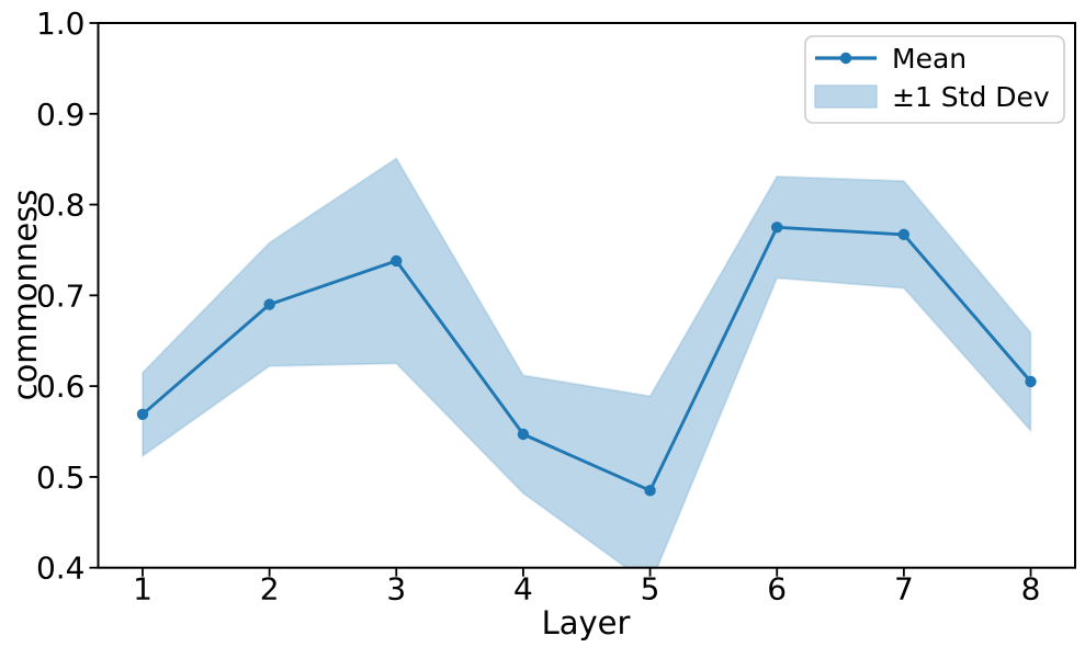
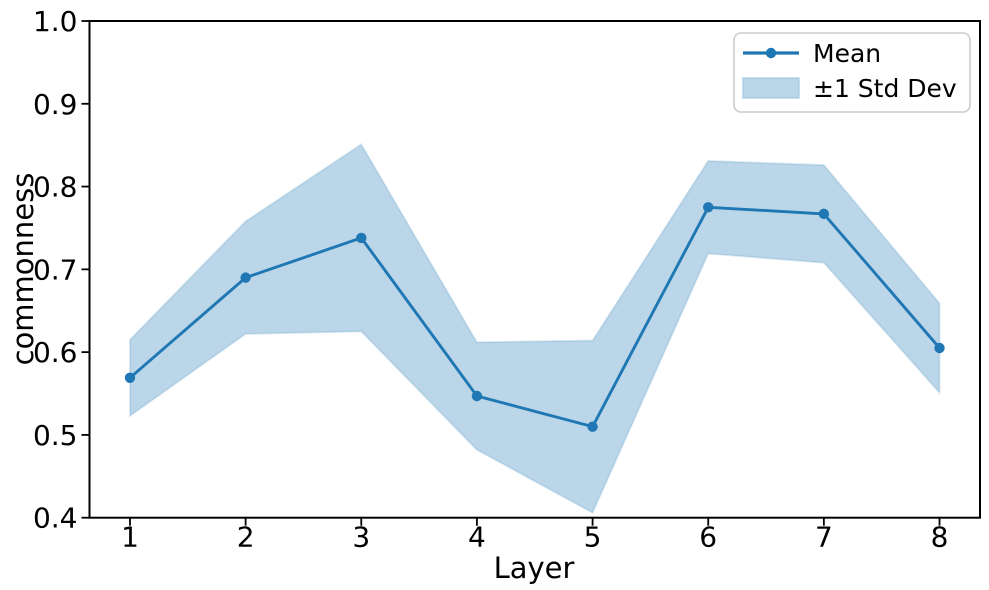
5: 0.48 -> 0.51
